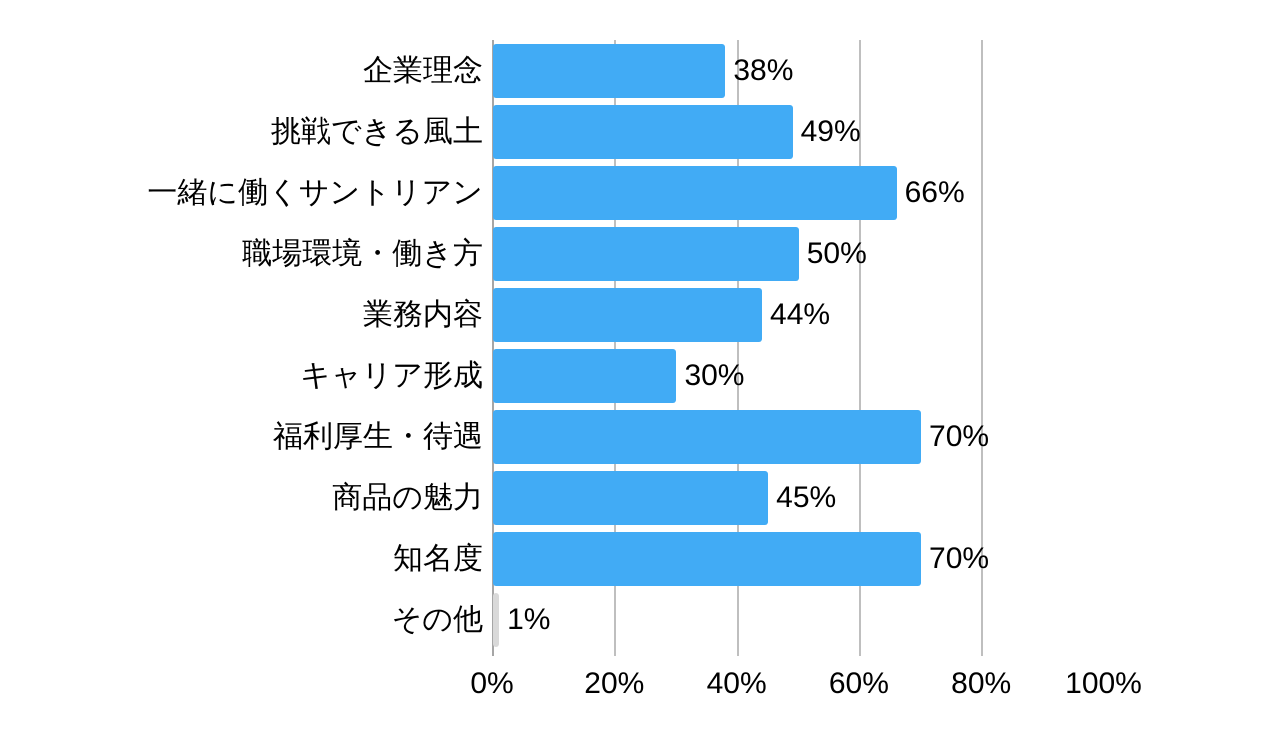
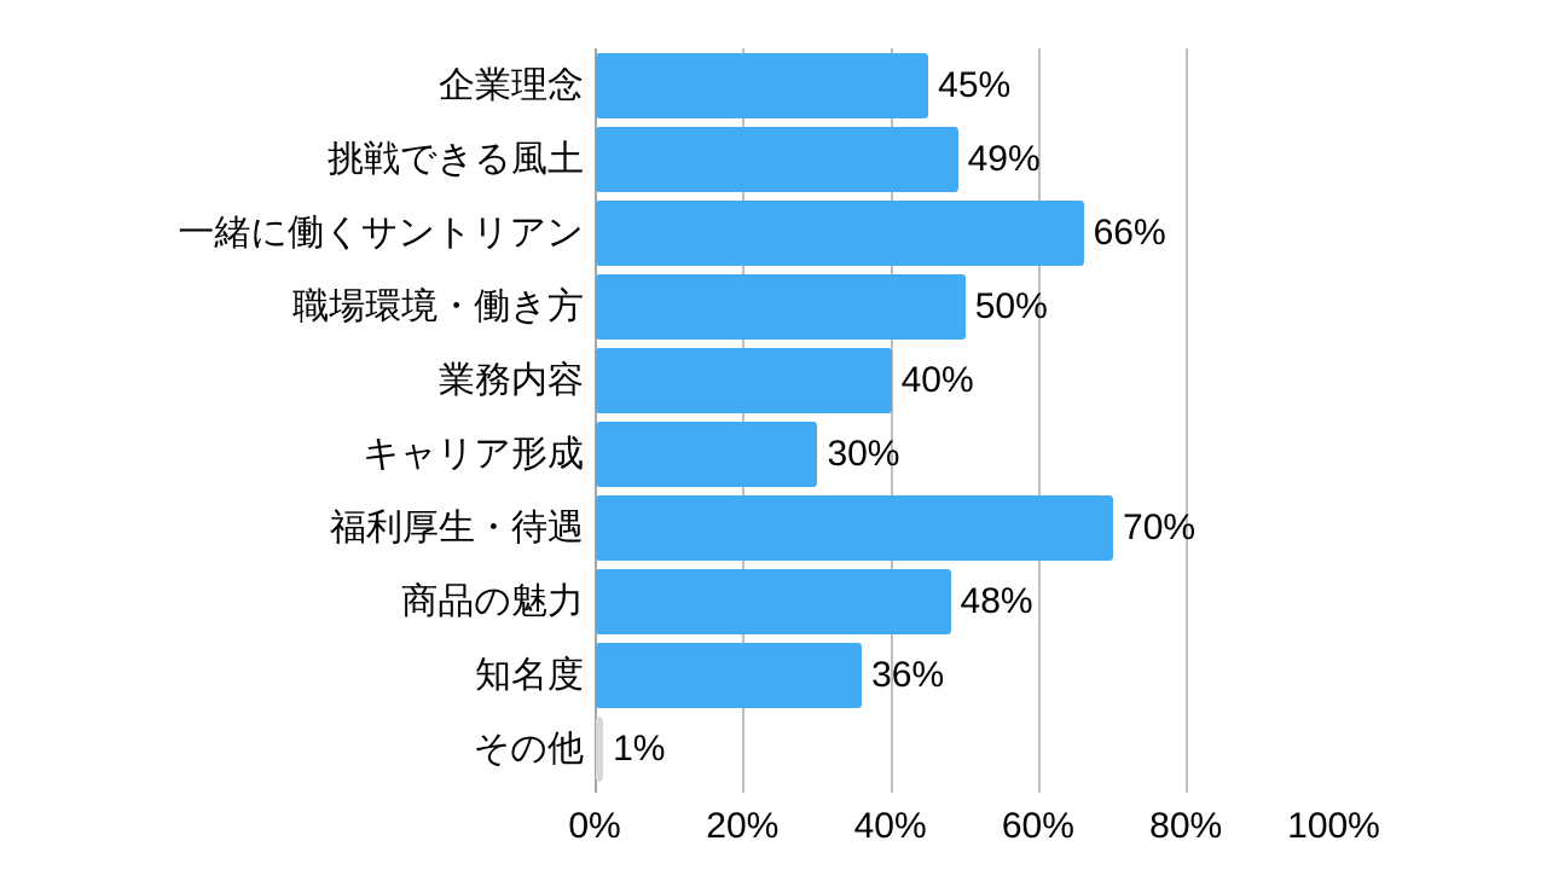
企業理念: 38% -> 45%
業務内容: 44% -> 40%
商品の魅力: 45% -> 48%
知名度: 70% -> 36%
